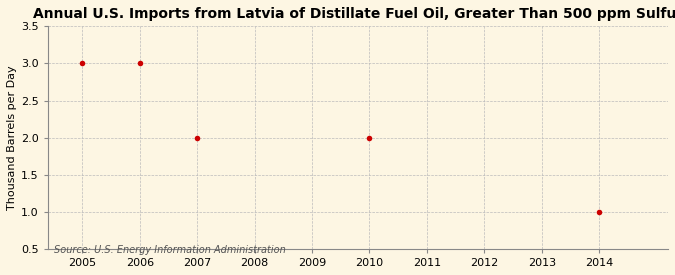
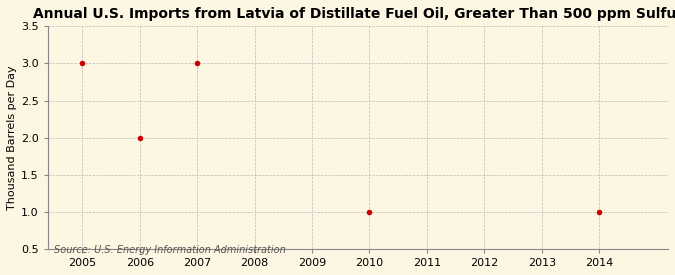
2006: 3 -> 2
2007: 2 -> 3
2010: 2 -> 1
